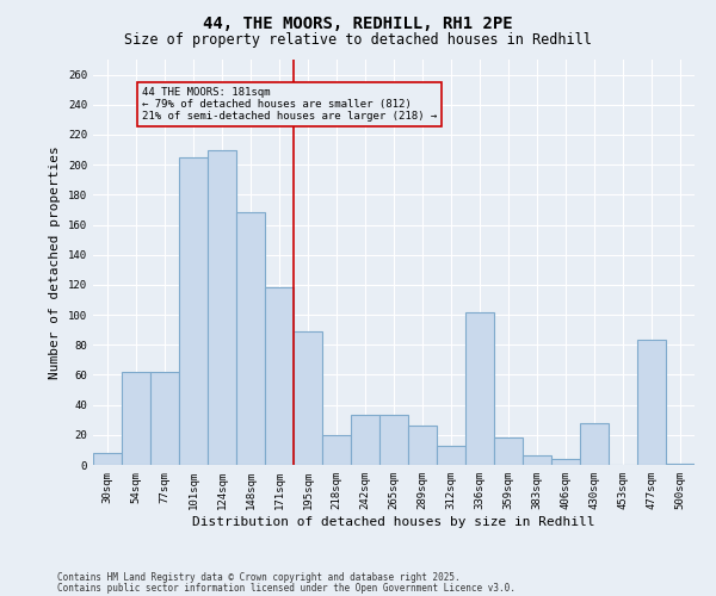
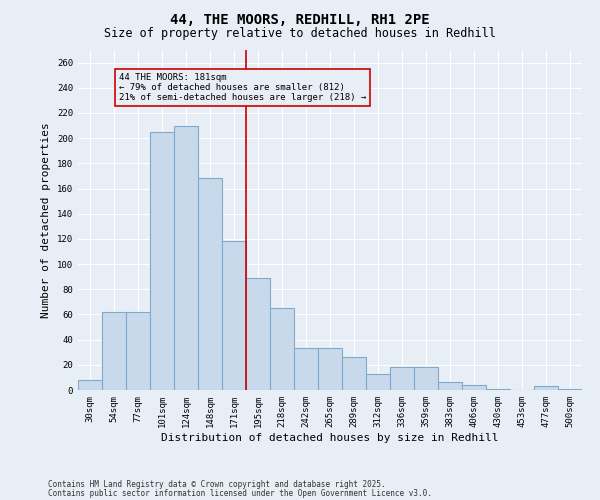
218sqm: 20 -> 65
336sqm: 102 -> 18
430sqm: 28 -> 1
477sqm: 83 -> 3
